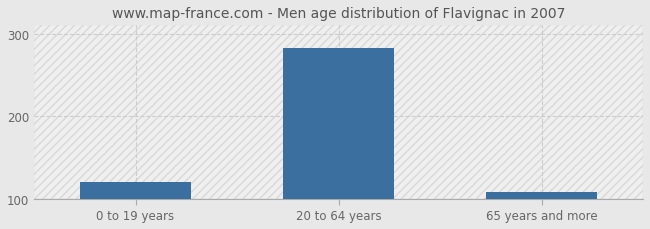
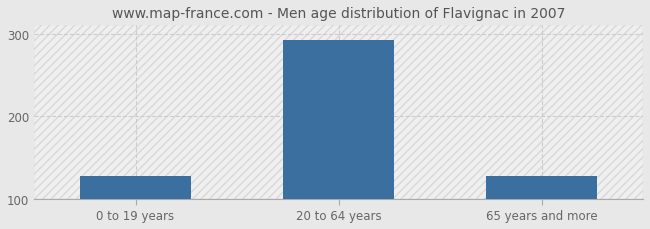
0 to 19 years: 120 -> 128
20 to 64 years: 283 -> 292
65 years and more: 108 -> 128
